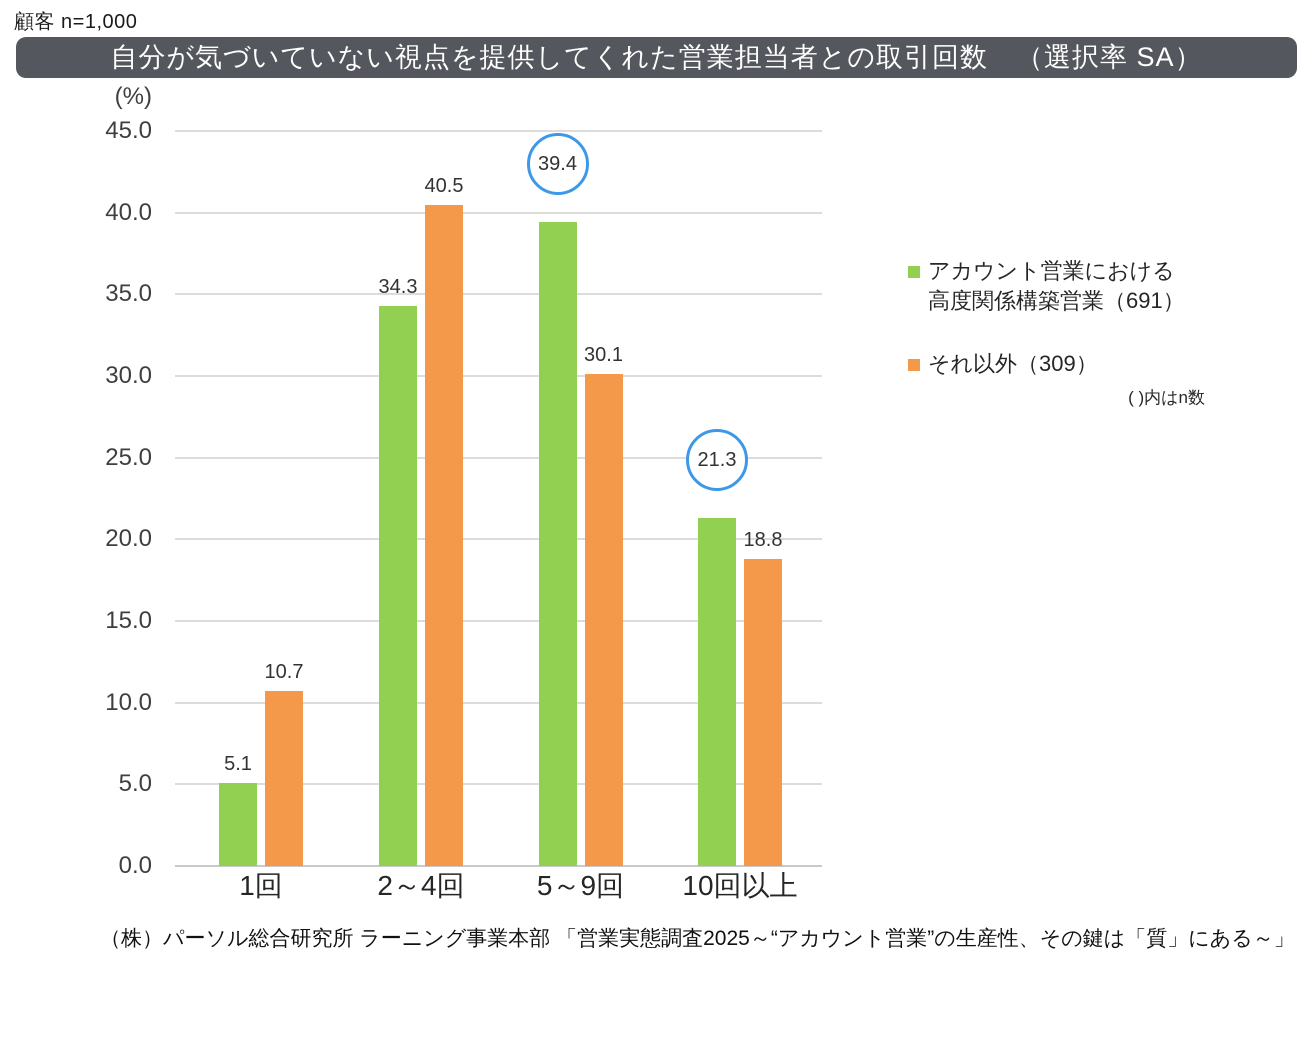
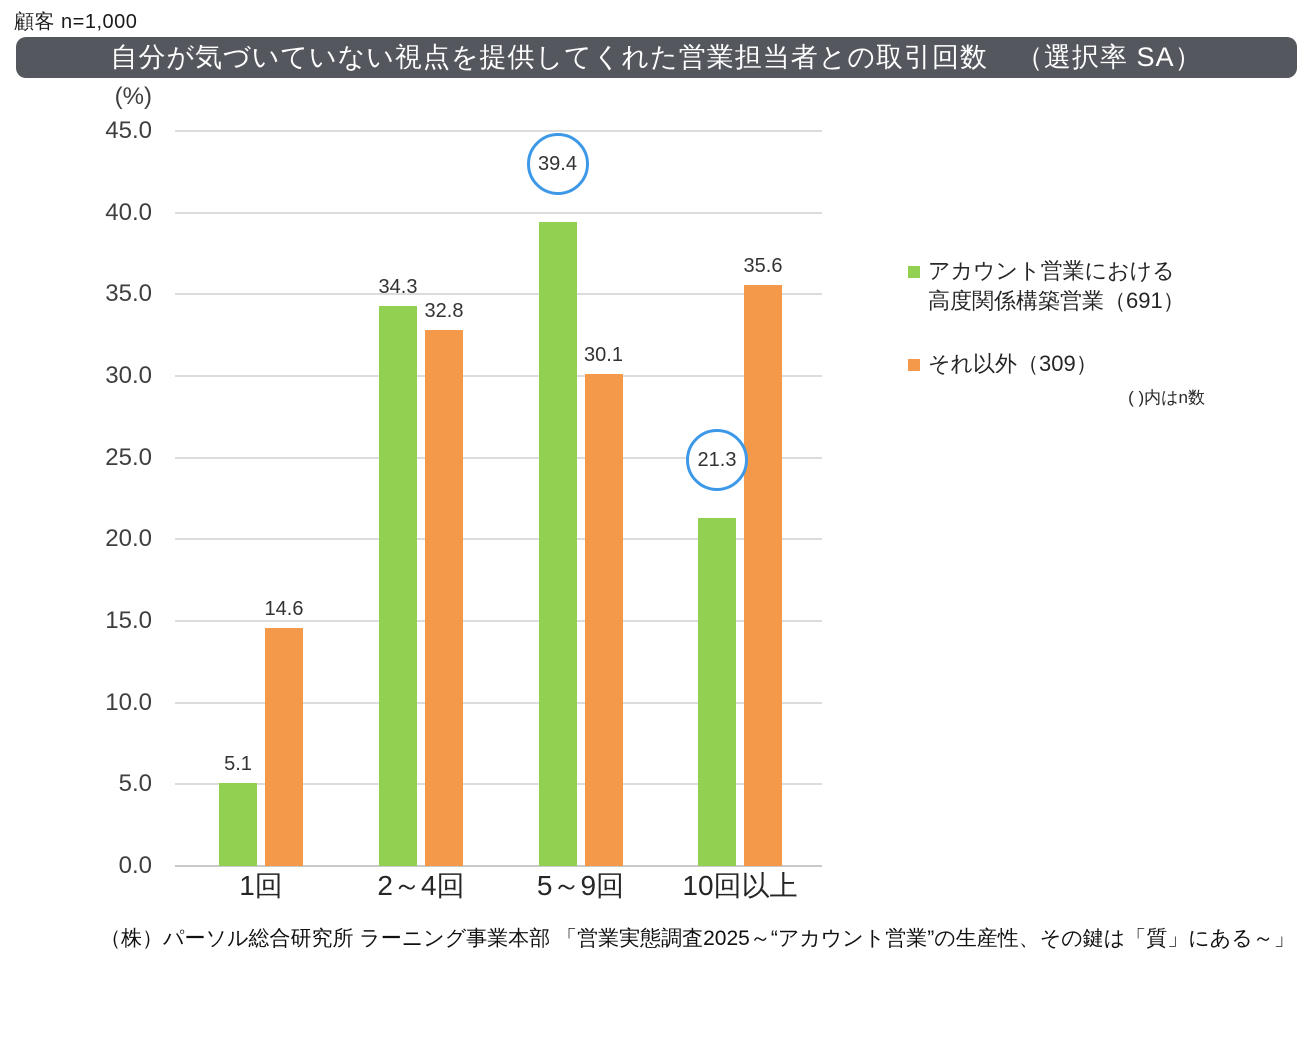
それ以外（309）/1回: 10.7 -> 14.6
それ以外（309）/2～4回: 40.5 -> 32.8
それ以外（309）/10回以上: 18.8 -> 35.6
